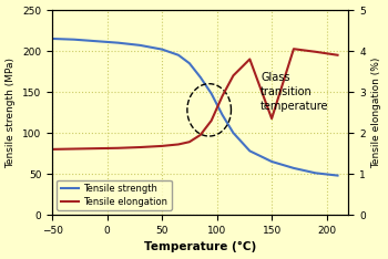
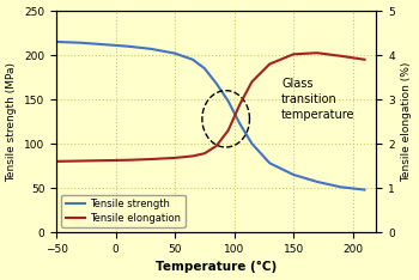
Tensile elongation/150: 2.35 -> 4.02
